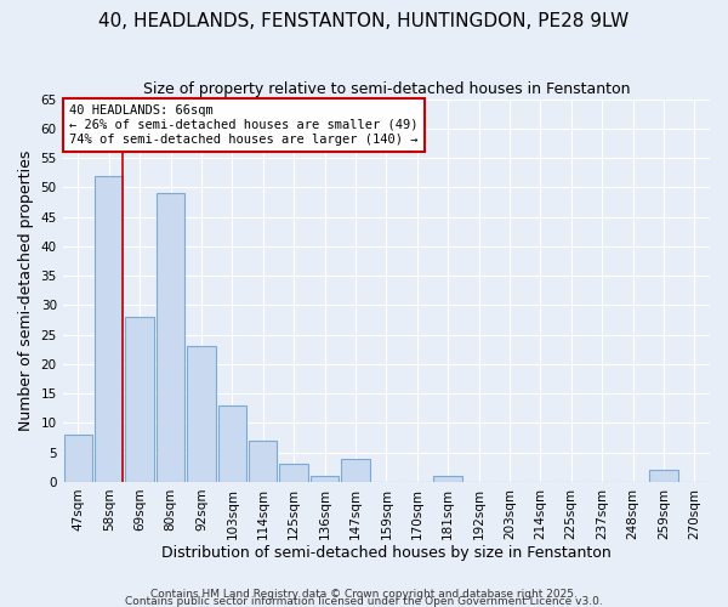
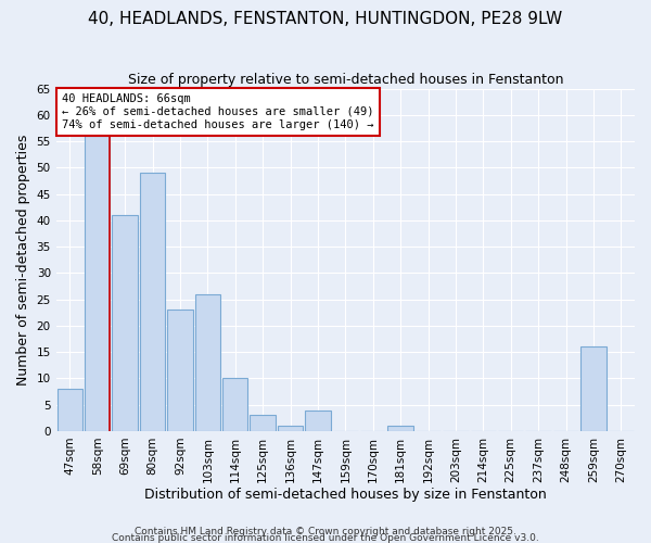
58sqm: 52 -> 56
69sqm: 28 -> 41
103sqm: 13 -> 26
114sqm: 7 -> 10
259sqm: 2 -> 16
